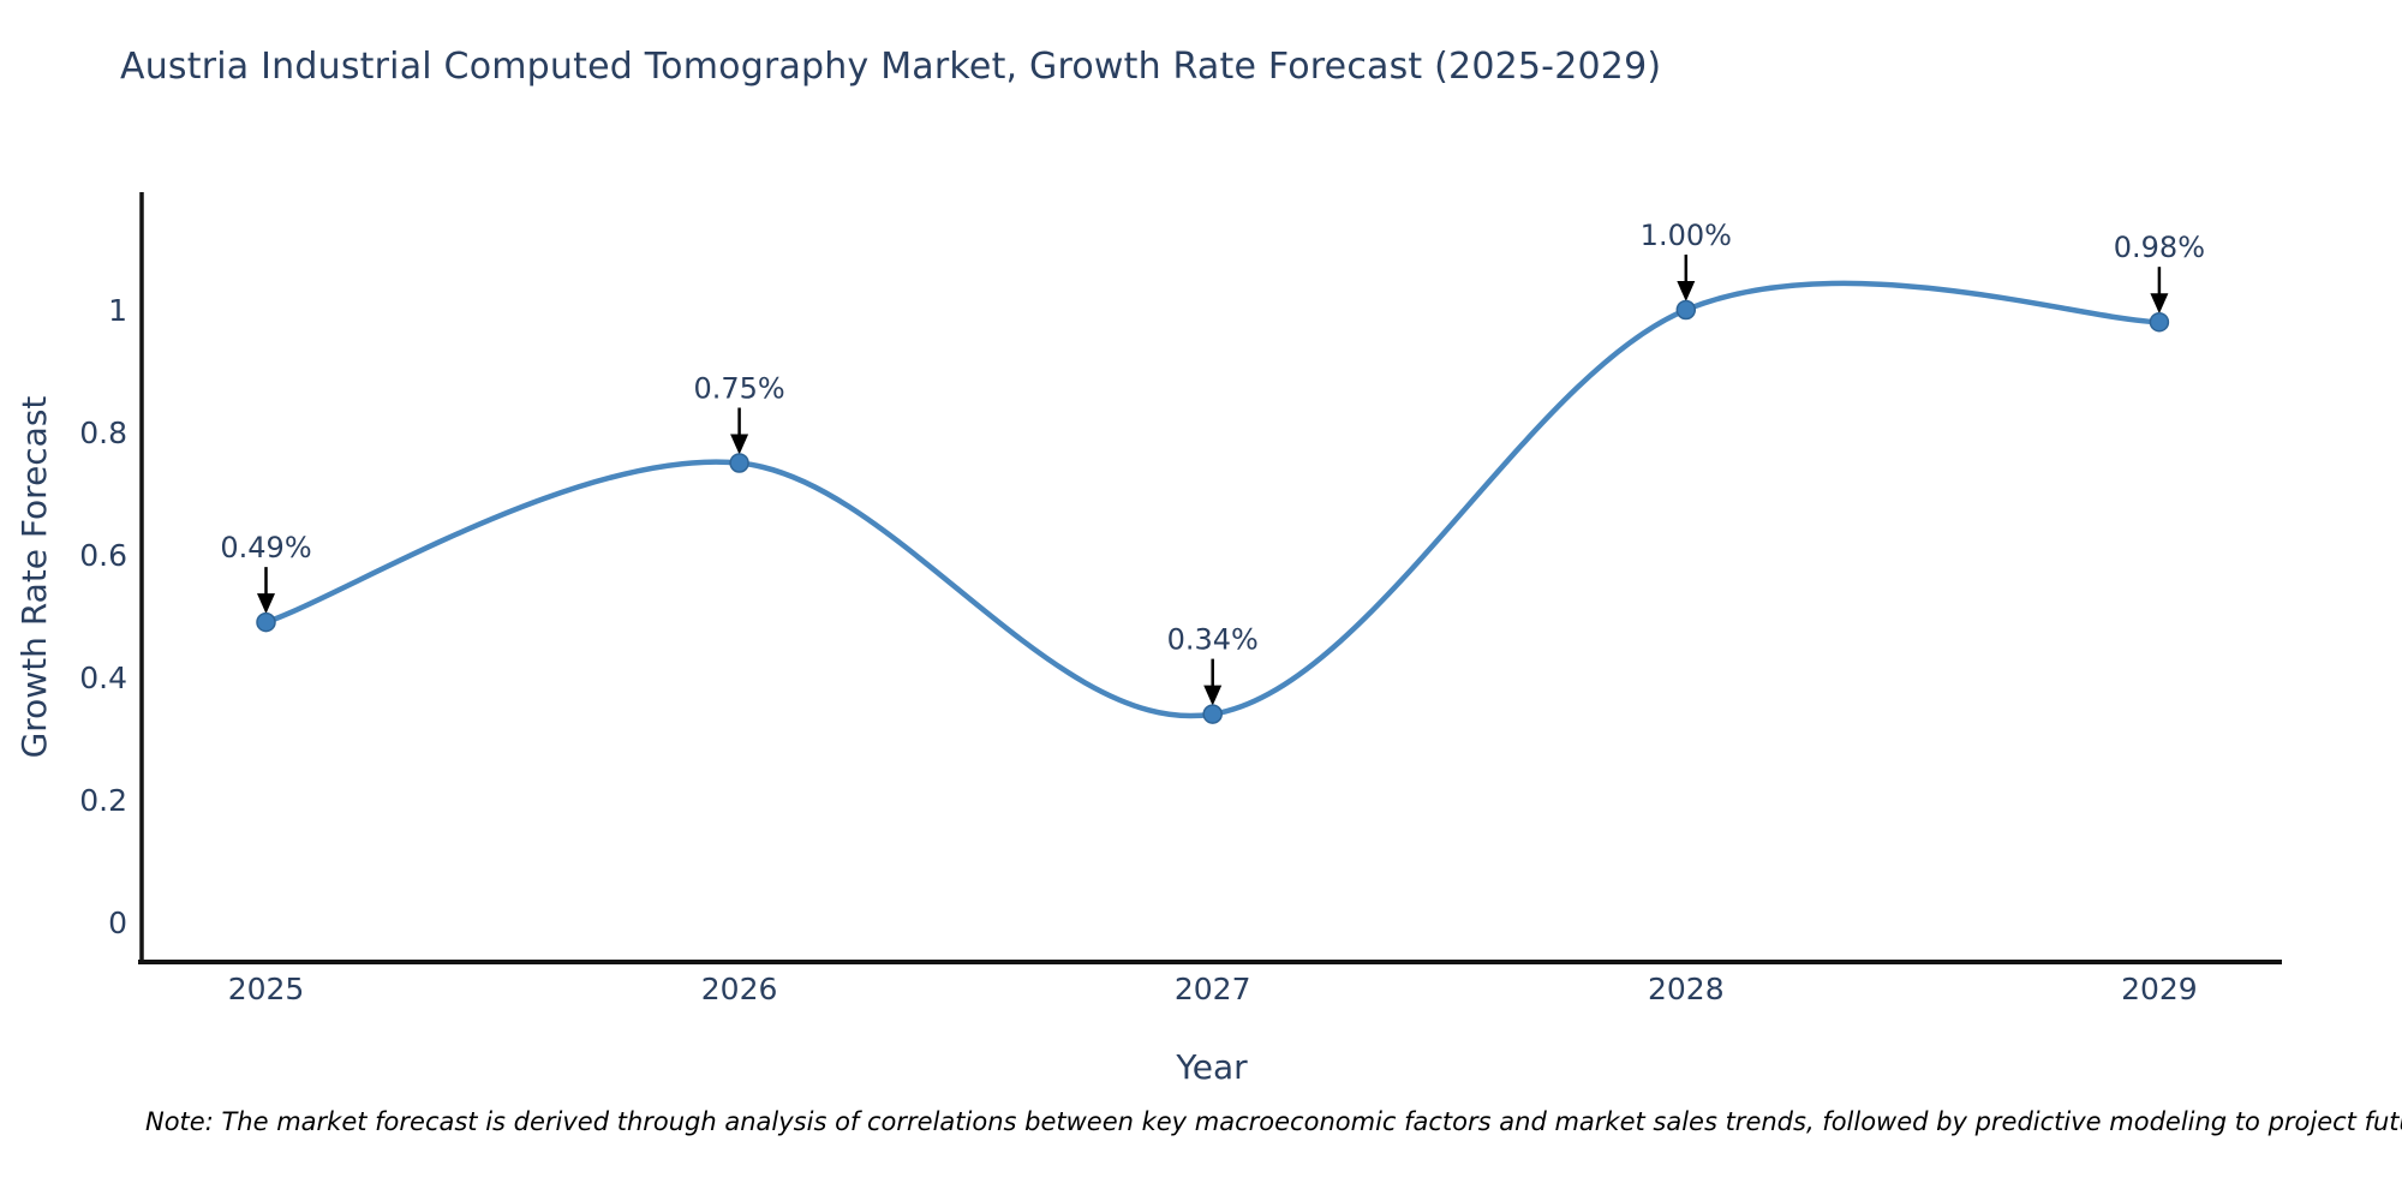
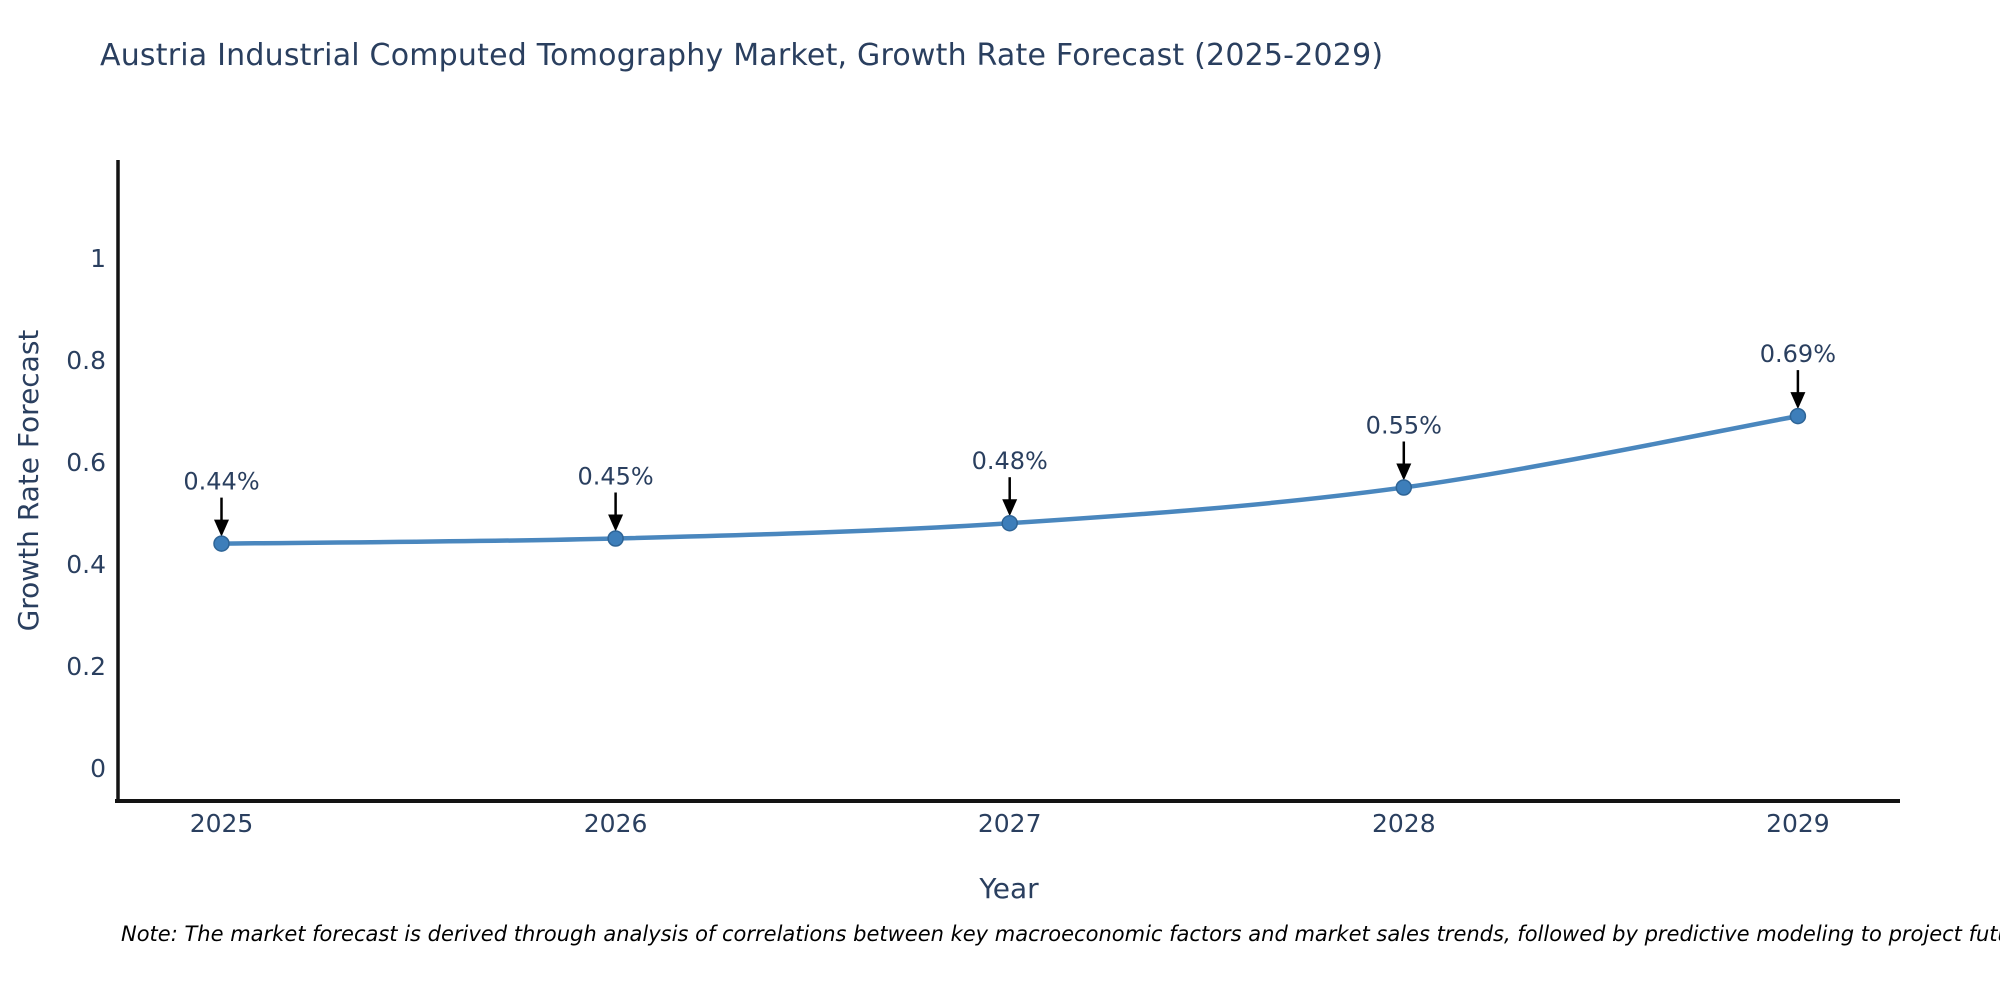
2025: 0.49% -> 0.44%
2026: 0.75% -> 0.45%
2027: 0.34% -> 0.48%
2028: 1.00% -> 0.55%
2029: 0.98% -> 0.69%
